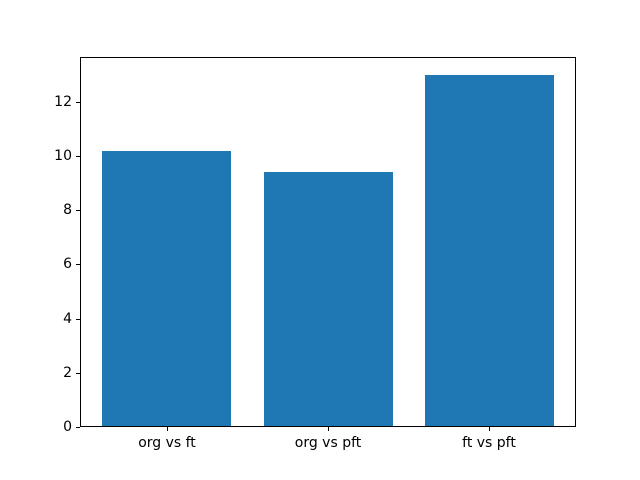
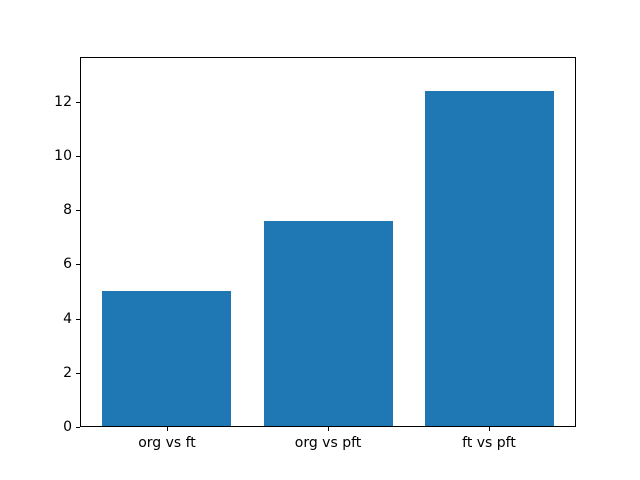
org vs ft: 10.2 -> 5.0
org vs pft: 9.4 -> 7.6
ft vs pft: 13.0 -> 12.4
